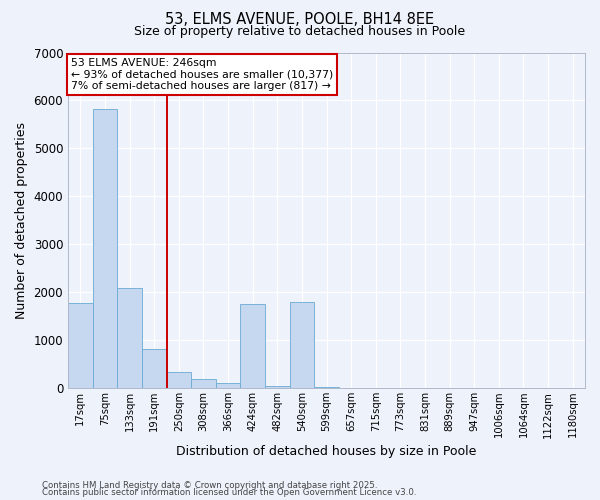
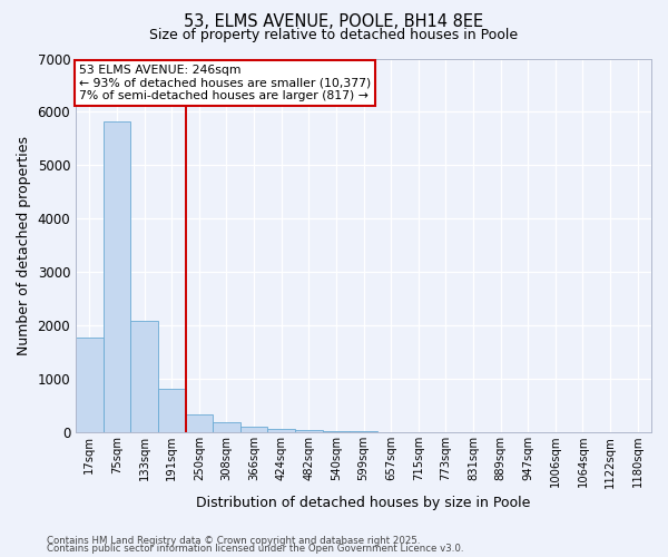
424sqm: 1750 -> 70
540sqm: 1800 -> 30
